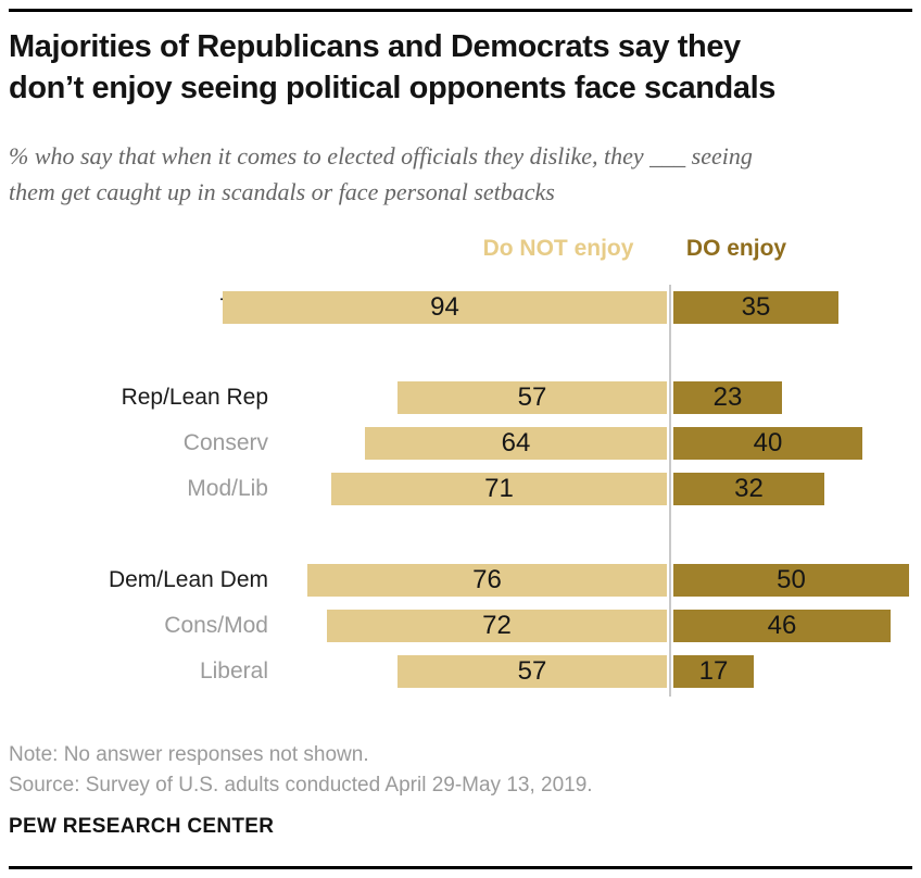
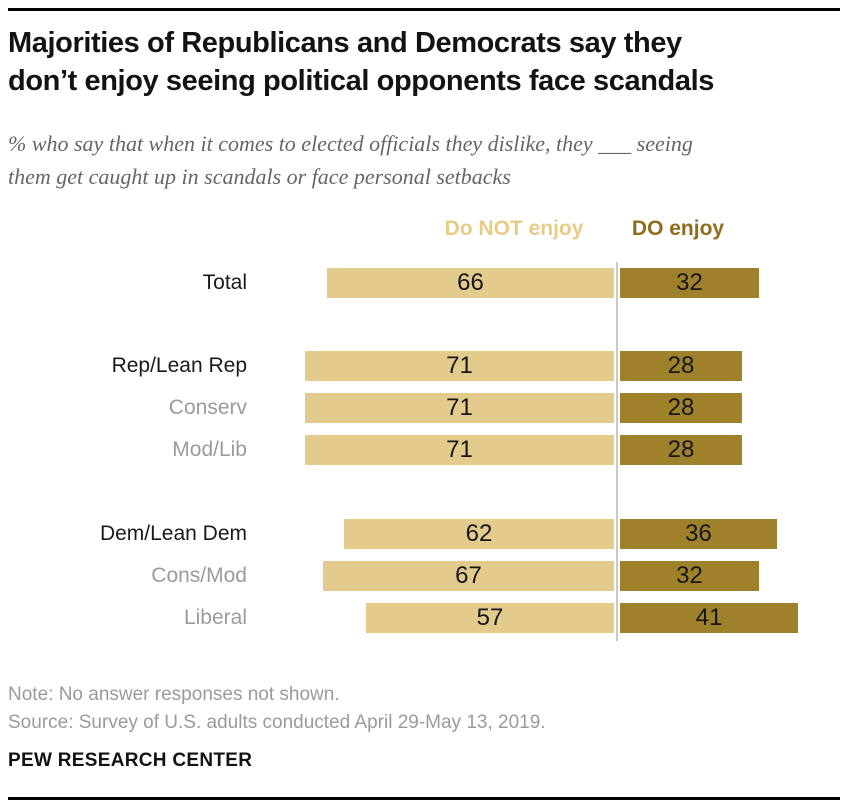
Do NOT enjoy/Total: 94 -> 66
DO enjoy/Total: 35 -> 32
Do NOT enjoy/Rep/Lean Rep: 57 -> 71
DO enjoy/Rep/Lean Rep: 23 -> 28
Do NOT enjoy/Conserv: 64 -> 71
DO enjoy/Conserv: 40 -> 28
DO enjoy/Mod/Lib: 32 -> 28
Do NOT enjoy/Dem/Lean Dem: 76 -> 62
DO enjoy/Dem/Lean Dem: 50 -> 36
Do NOT enjoy/Cons/Mod: 72 -> 67
DO enjoy/Cons/Mod: 46 -> 32
DO enjoy/Liberal: 17 -> 41
